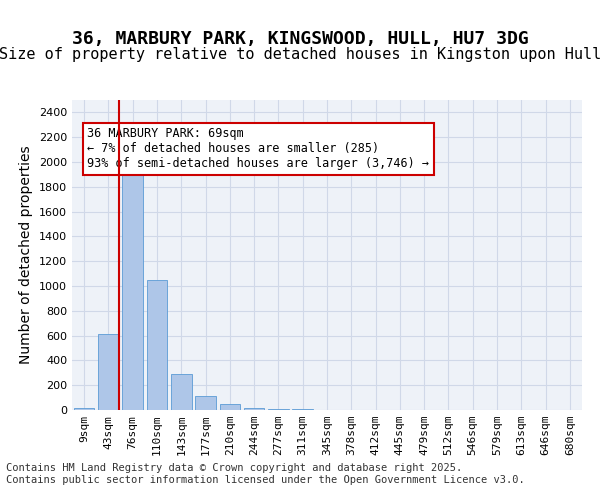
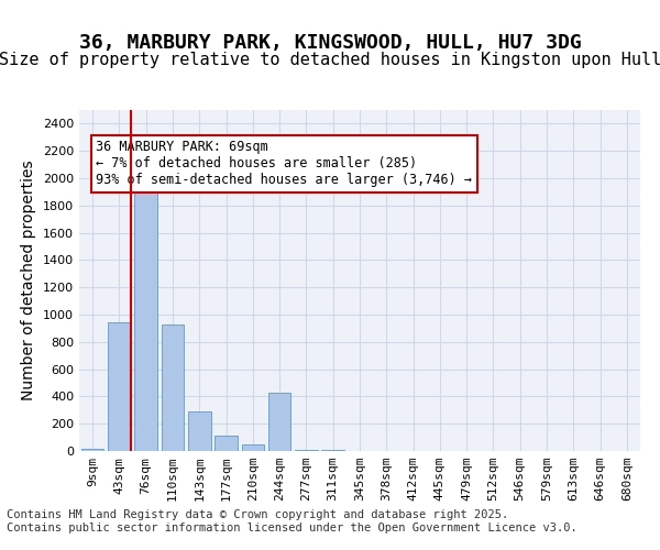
43sqm: 610 -> 940
110sqm: 1040 -> 930
244sqm: 20 -> 430
